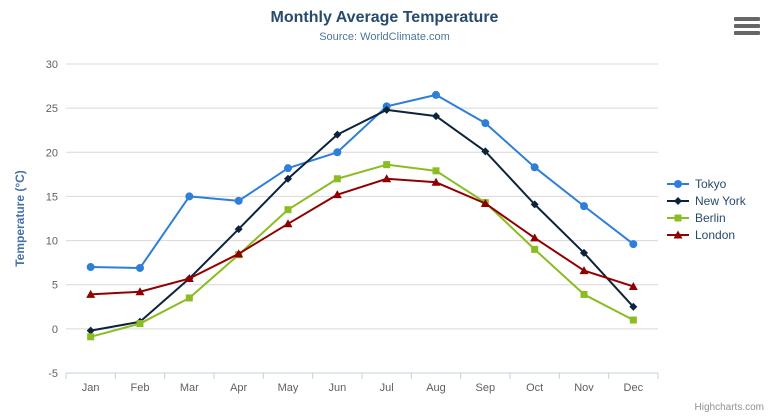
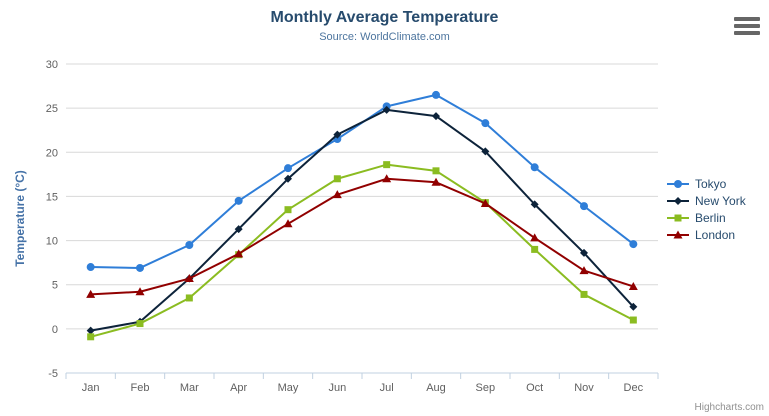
Tokyo/Mar: 15 -> 10
Tokyo/Jun: 20 -> 22
